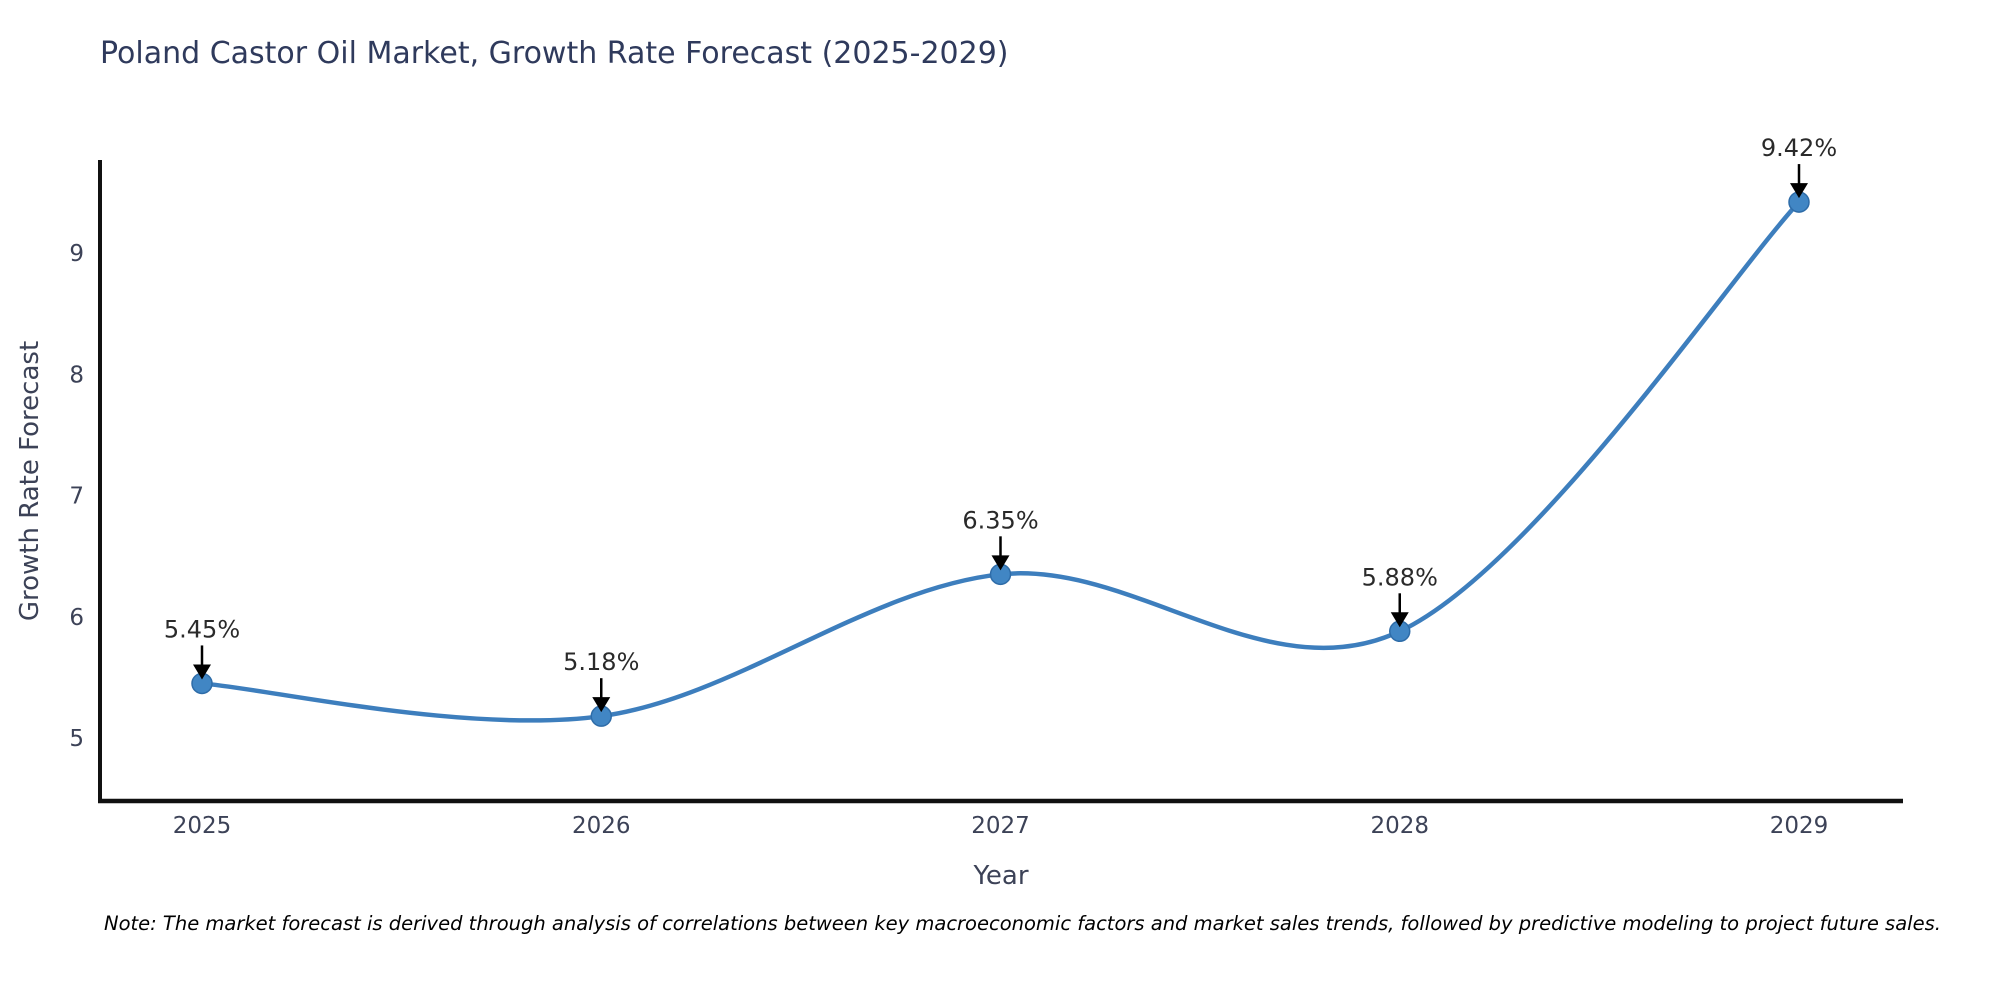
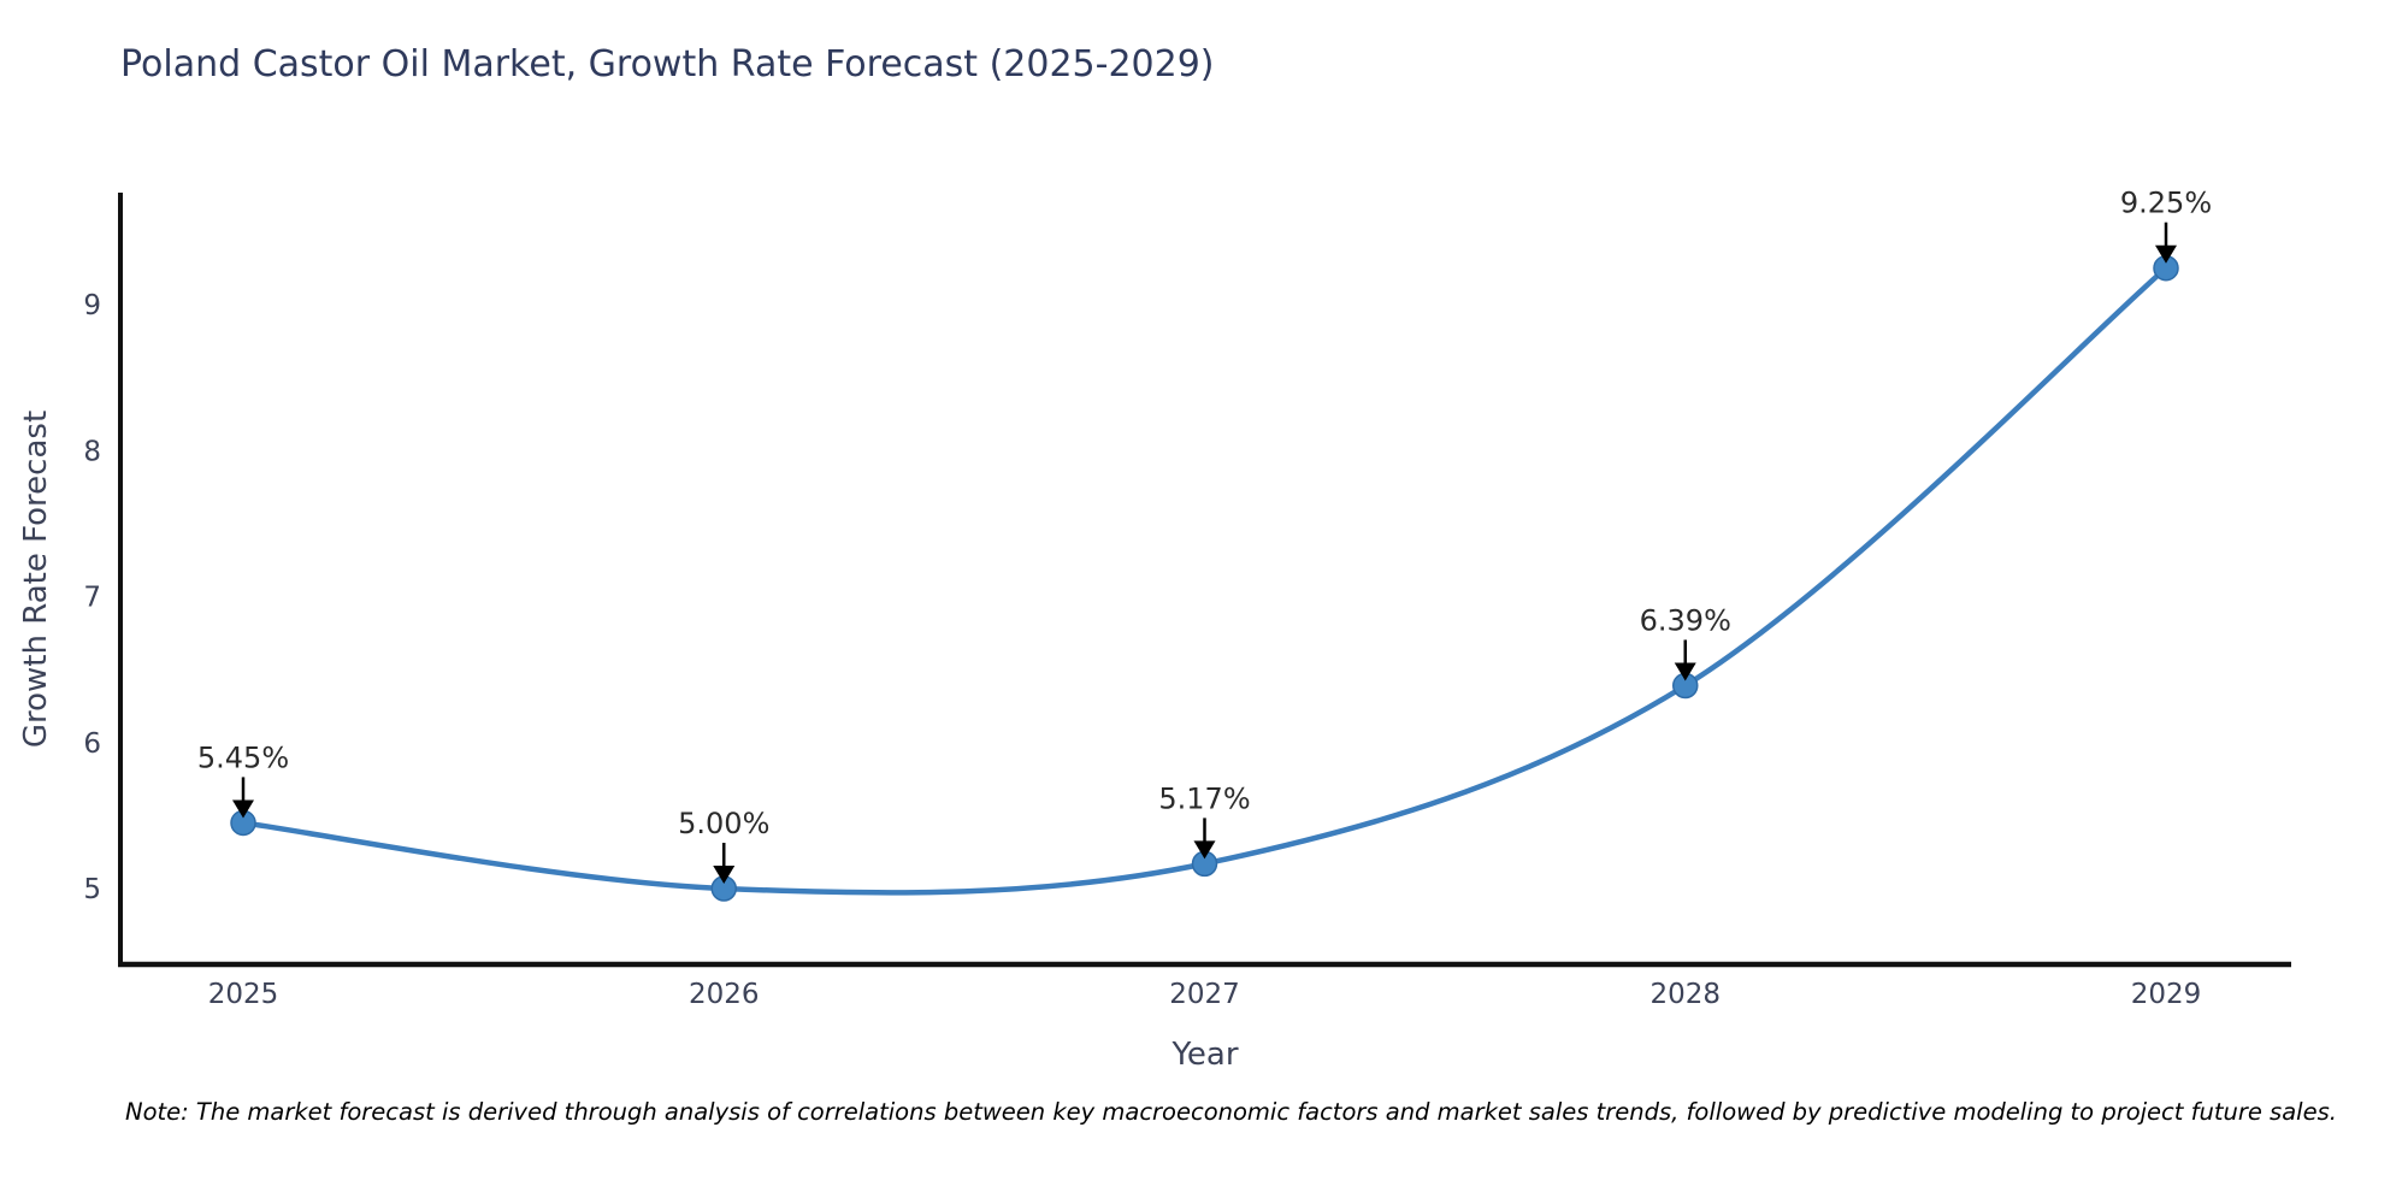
2026: 5.18% -> 5.00%
2027: 6.35% -> 5.17%
2028: 5.88% -> 6.39%
2029: 9.42% -> 9.25%
